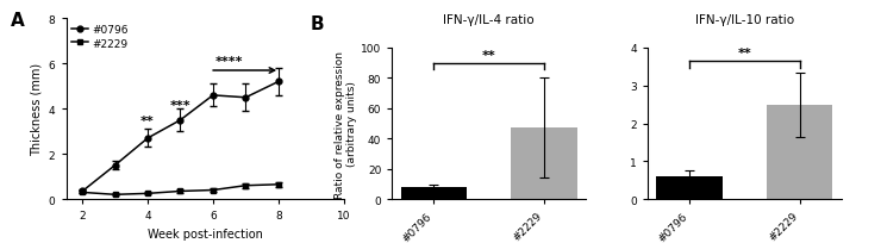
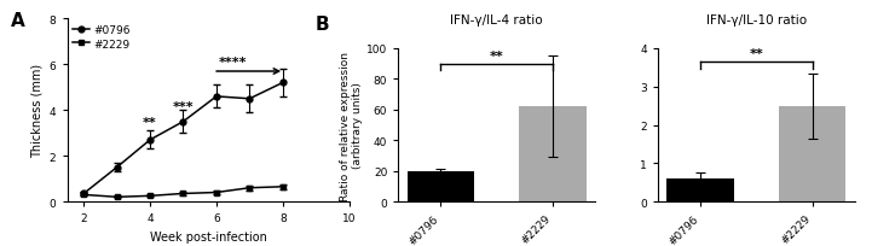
IFN-γ/IL-4 ratio/#0796: 8 -> 20
IFN-γ/IL-4 ratio/#2229: 47 -> 62
